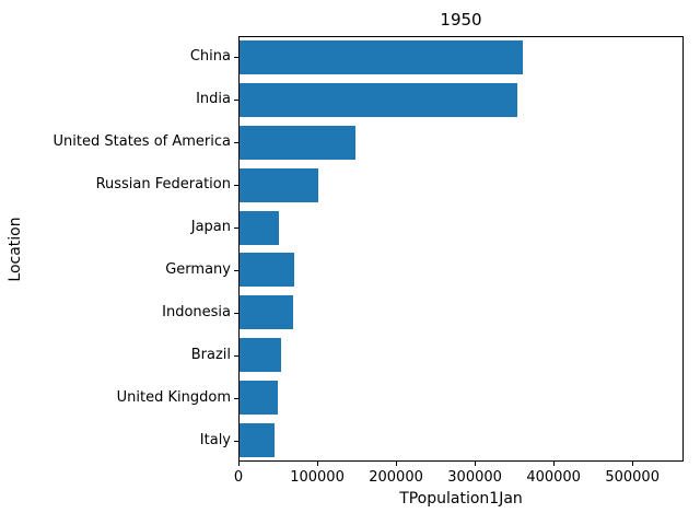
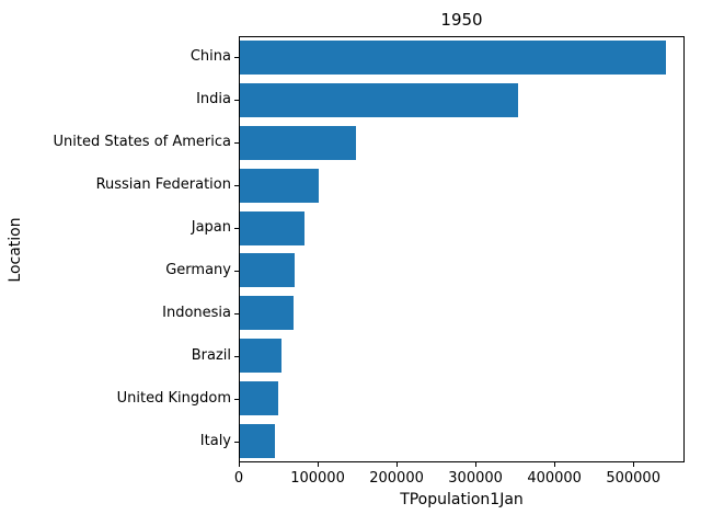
China: 360000 -> 540000
Japan: 50000 -> 80000
